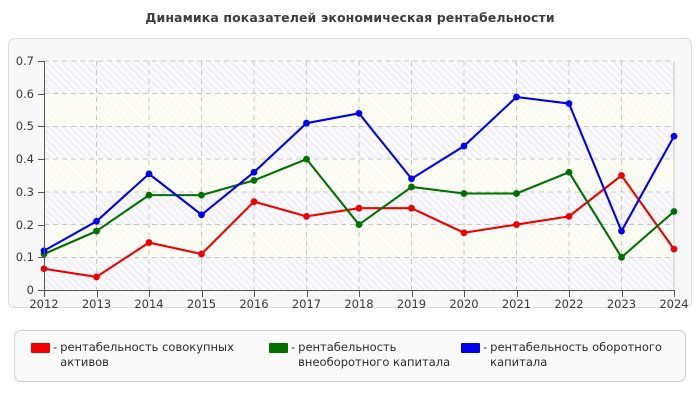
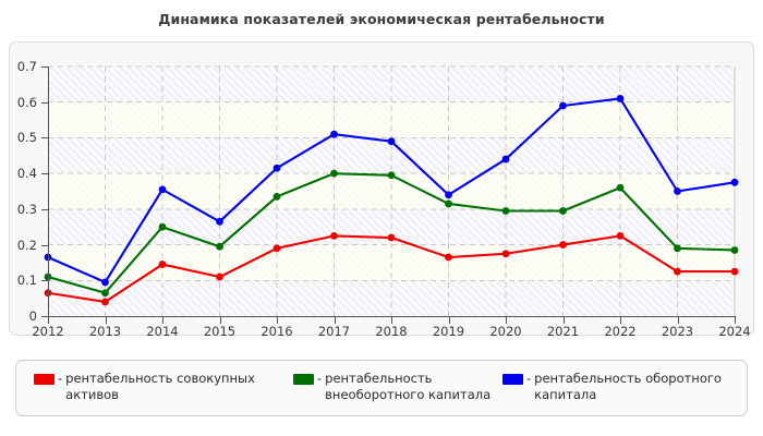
рентабельность оборотного капитала/2012: 0.12 -> 0.17
рентабельность внеоборотного капитала/2013: 0.18 -> 0.07
рентабельность оборотного капитала/2013: 0.21 -> 0.10
рентабельность внеоборотного капитала/2014: 0.29 -> 0.25
рентабельность внеоборотного капитала/2015: 0.29 -> 0.20
рентабельность оборотного капитала/2015: 0.23 -> 0.27
рентабельность совокупных активов/2016: 0.27 -> 0.19
рентабельность оборотного капитала/2016: 0.36 -> 0.41
рентабельность совокупных активов/2018: 0.25 -> 0.22
рентабельность внеоборотного капитала/2018: 0.20 -> 0.40
рентабельность оборотного капитала/2018: 0.54 -> 0.49
рентабельность совокупных активов/2019: 0.25 -> 0.17
рентабельность оборотного капитала/2022: 0.57 -> 0.61
рентабельность совокупных активов/2023: 0.35 -> 0.12
рентабельность внеоборотного капитала/2023: 0.10 -> 0.19
рентабельность оборотного капитала/2023: 0.18 -> 0.35
рентабельность внеоборотного капитала/2024: 0.24 -> 0.18
рентабельность оборотного капитала/2024: 0.47 -> 0.38
